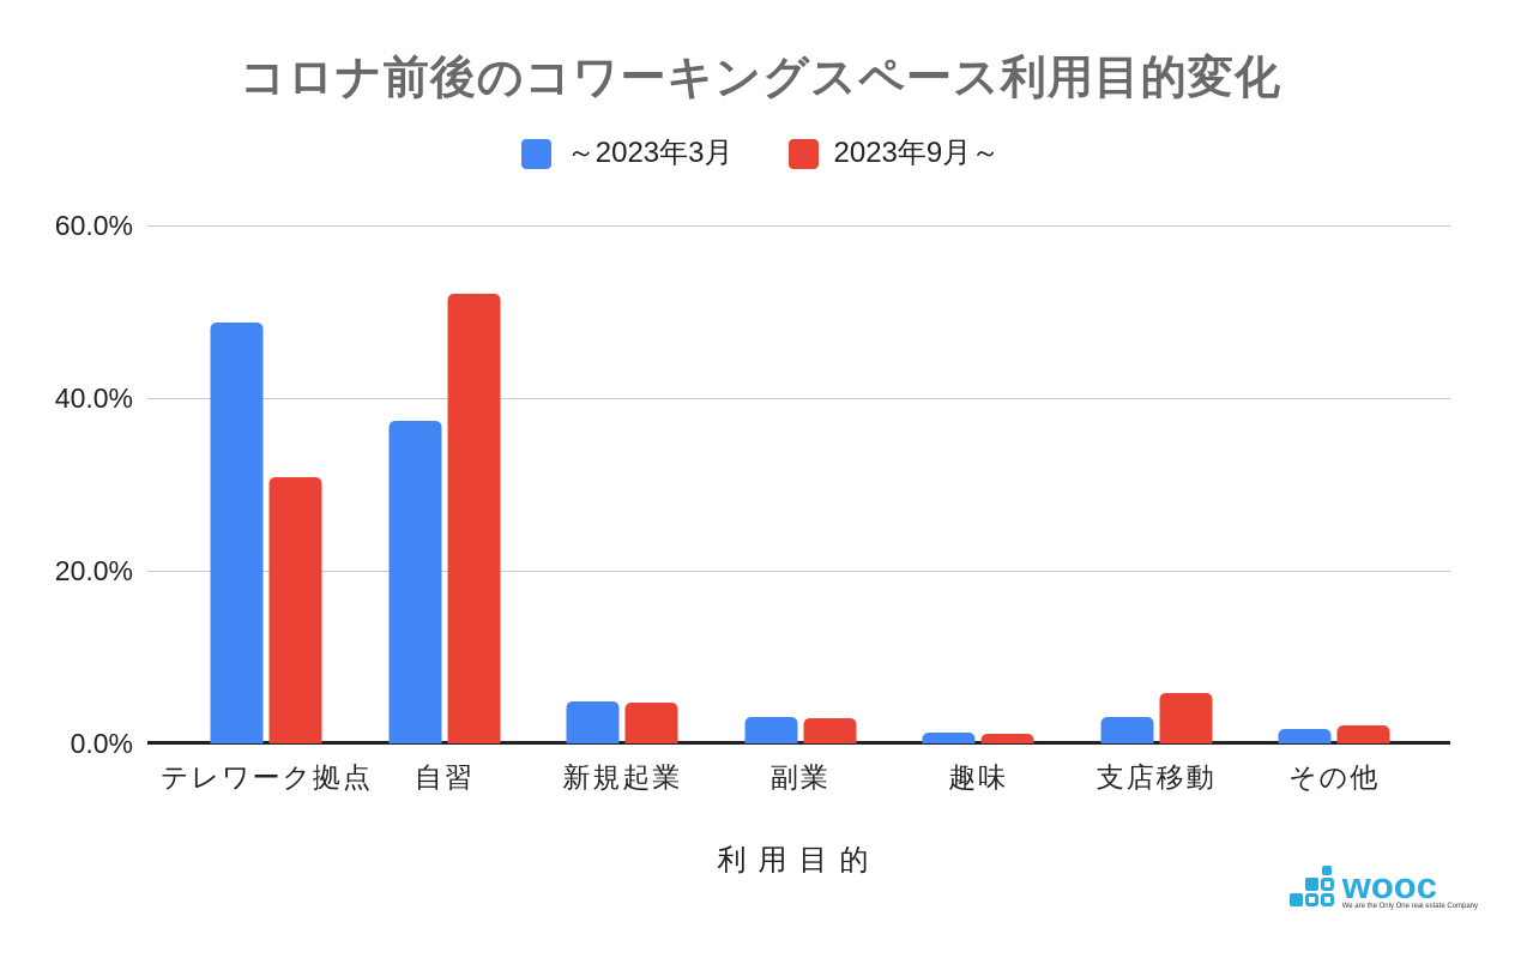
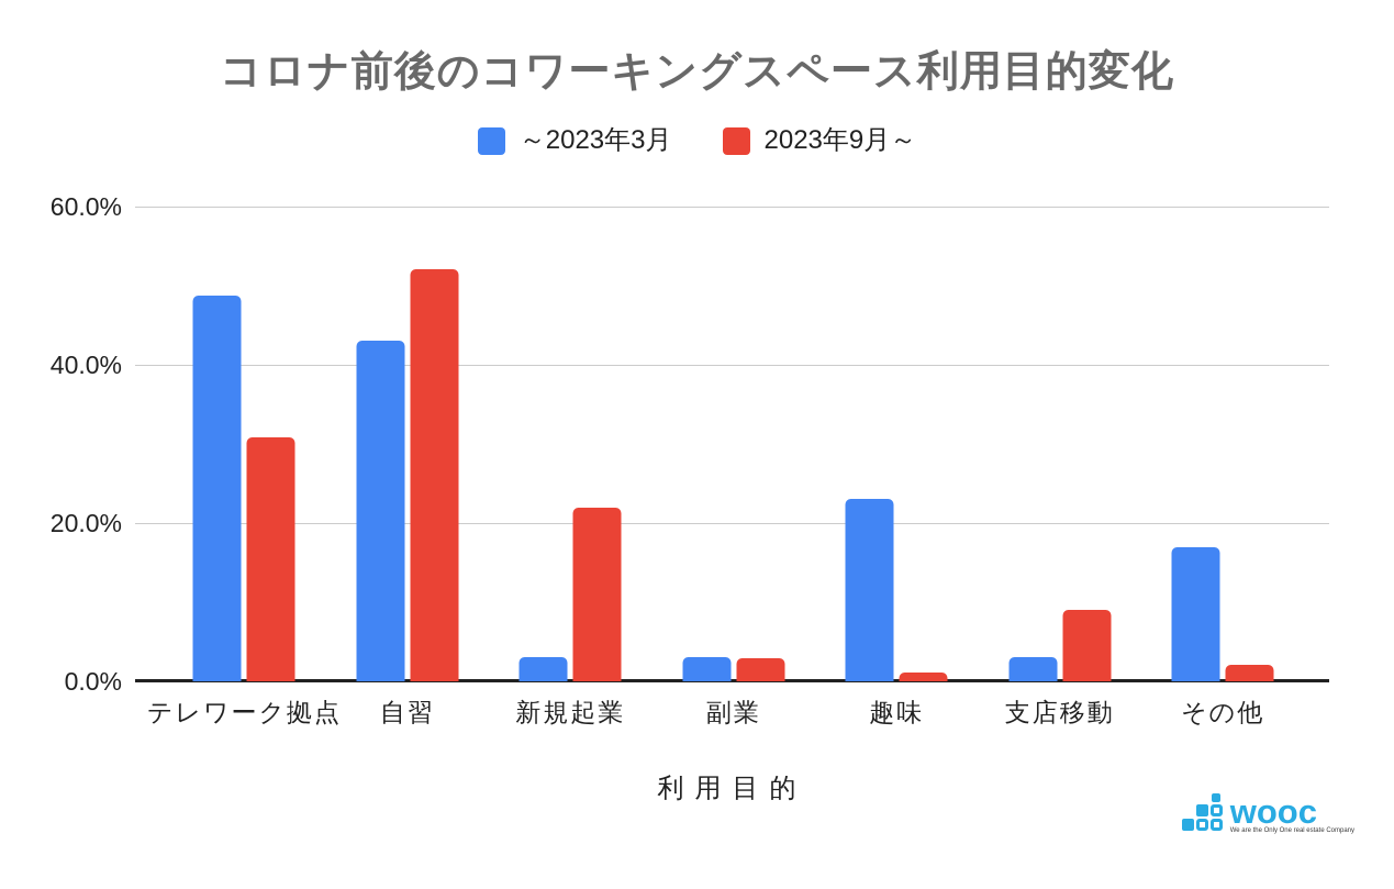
～2023年3月/自習: 37% -> 43%
～2023年3月/新規起業: 5% -> 3%
2023年9月～/新規起業: 5% -> 22%
～2023年3月/趣味: 1% -> 23%
2023年9月～/支店移動: 6% -> 9%
～2023年3月/その他: 2% -> 17%
